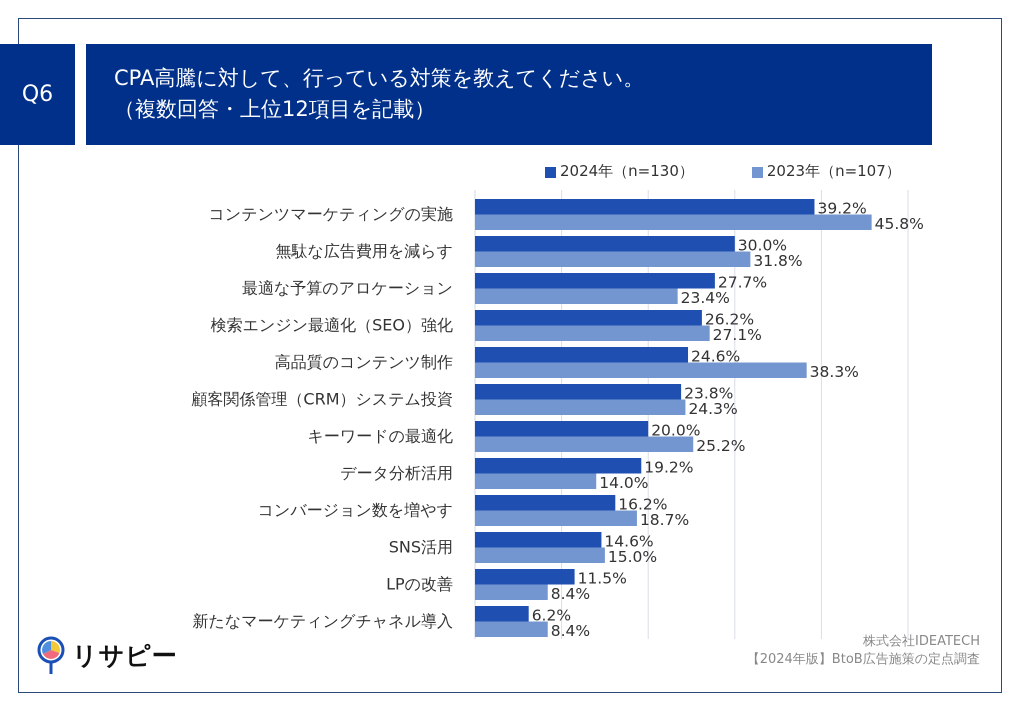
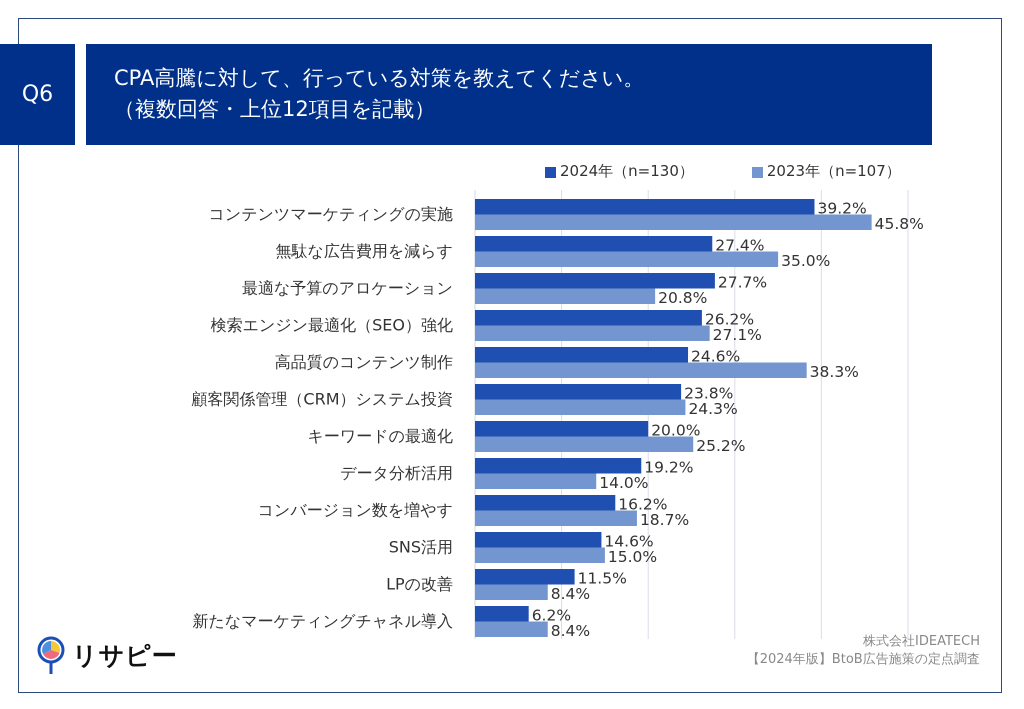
2024年（n=130）/無駄な広告費用を減らす: 30.0% -> 27.4%
2023年（n=107）/無駄な広告費用を減らす: 31.8% -> 35.0%
2023年（n=107）/最適な予算のアロケーション: 23.4% -> 20.8%
